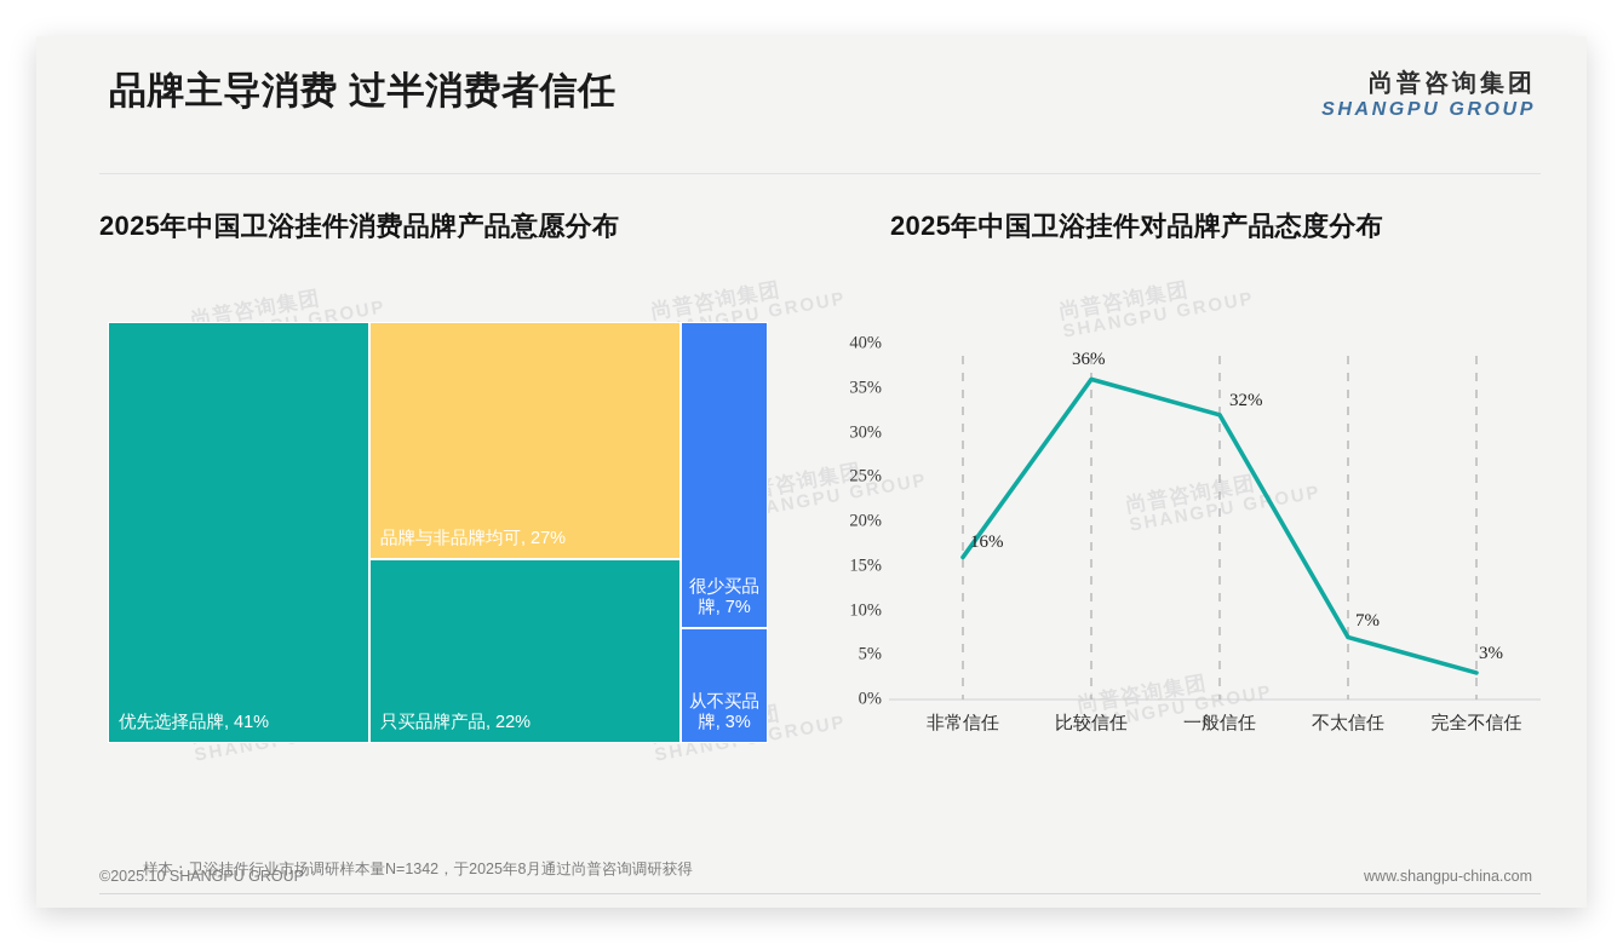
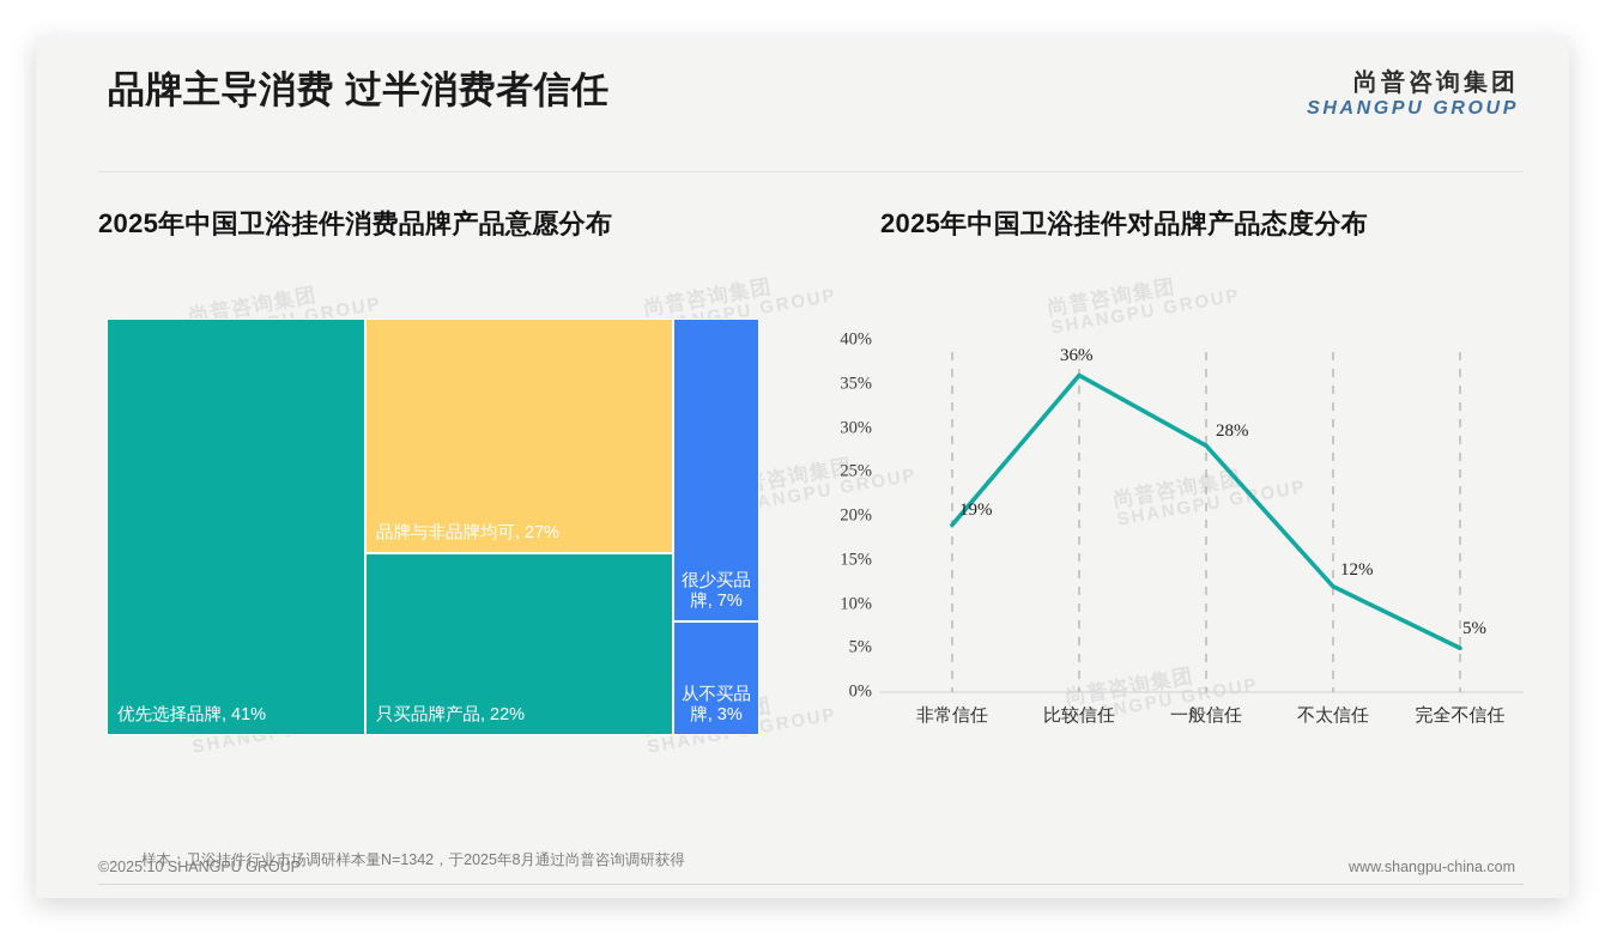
2025年中国卫浴挂件对品牌产品态度分布/非常信任: 16% -> 19%
2025年中国卫浴挂件对品牌产品态度分布/一般信任: 32% -> 28%
2025年中国卫浴挂件对品牌产品态度分布/不太信任: 7% -> 12%
2025年中国卫浴挂件对品牌产品态度分布/完全不信任: 3% -> 5%
